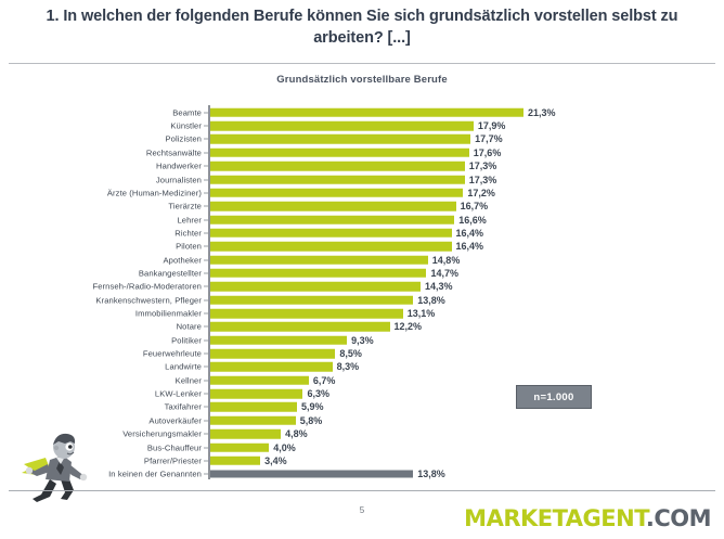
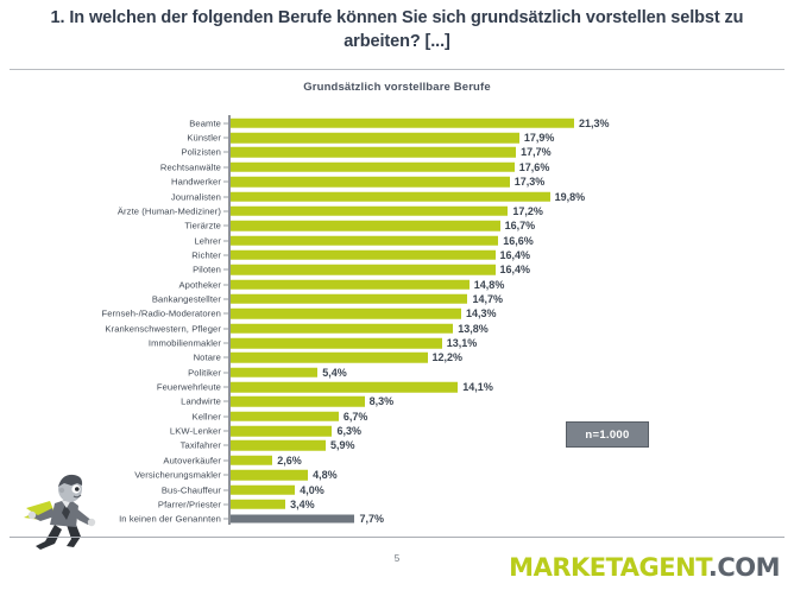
Journalisten: 17,3% -> 19,8%
Politiker: 9,3% -> 5,4%
Feuerwehrleute: 8,5% -> 14,1%
Autoverkäufer: 5,8% -> 2,6%
In keinen der Genannten: 13,8% -> 7,7%
